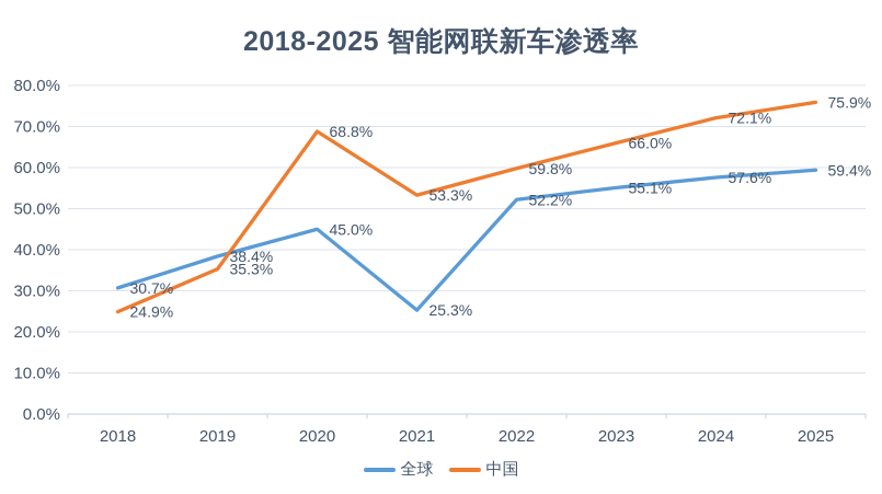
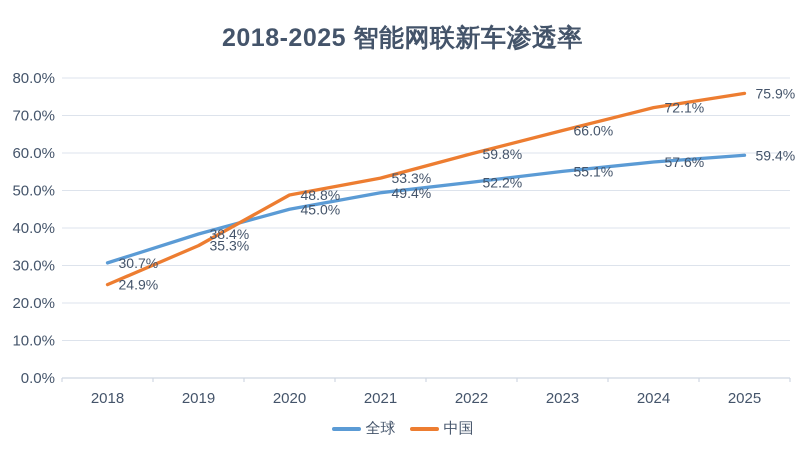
中国/2020: 68.8% -> 48.8%
全球/2021: 25.3% -> 49.4%
